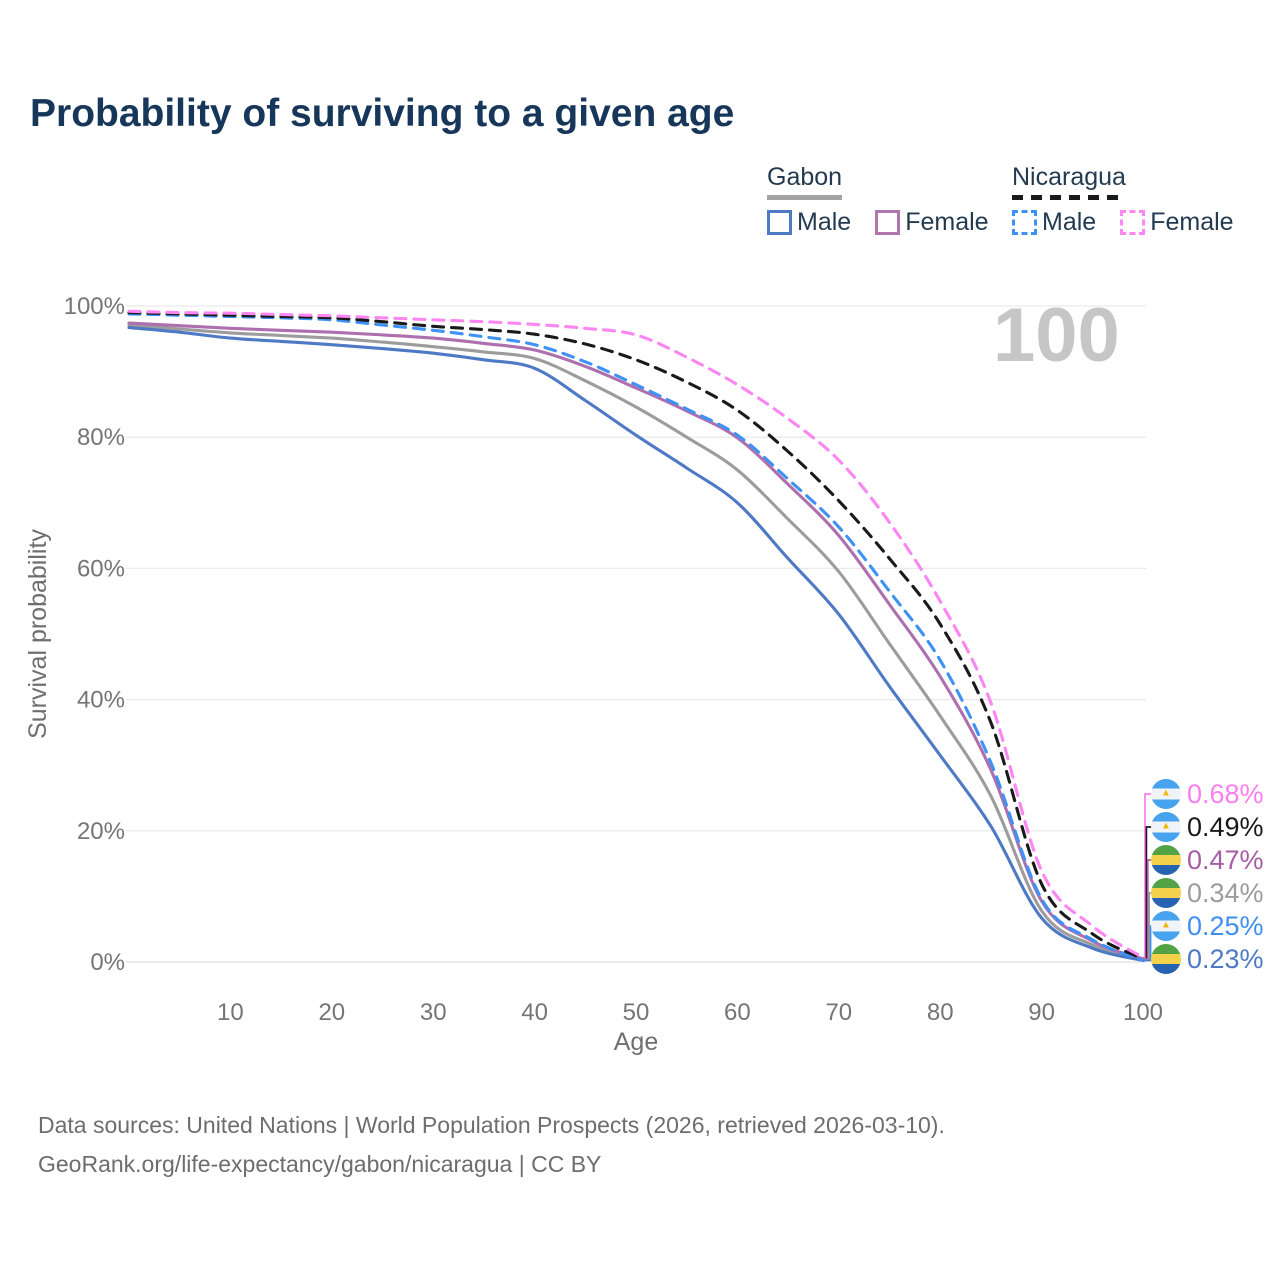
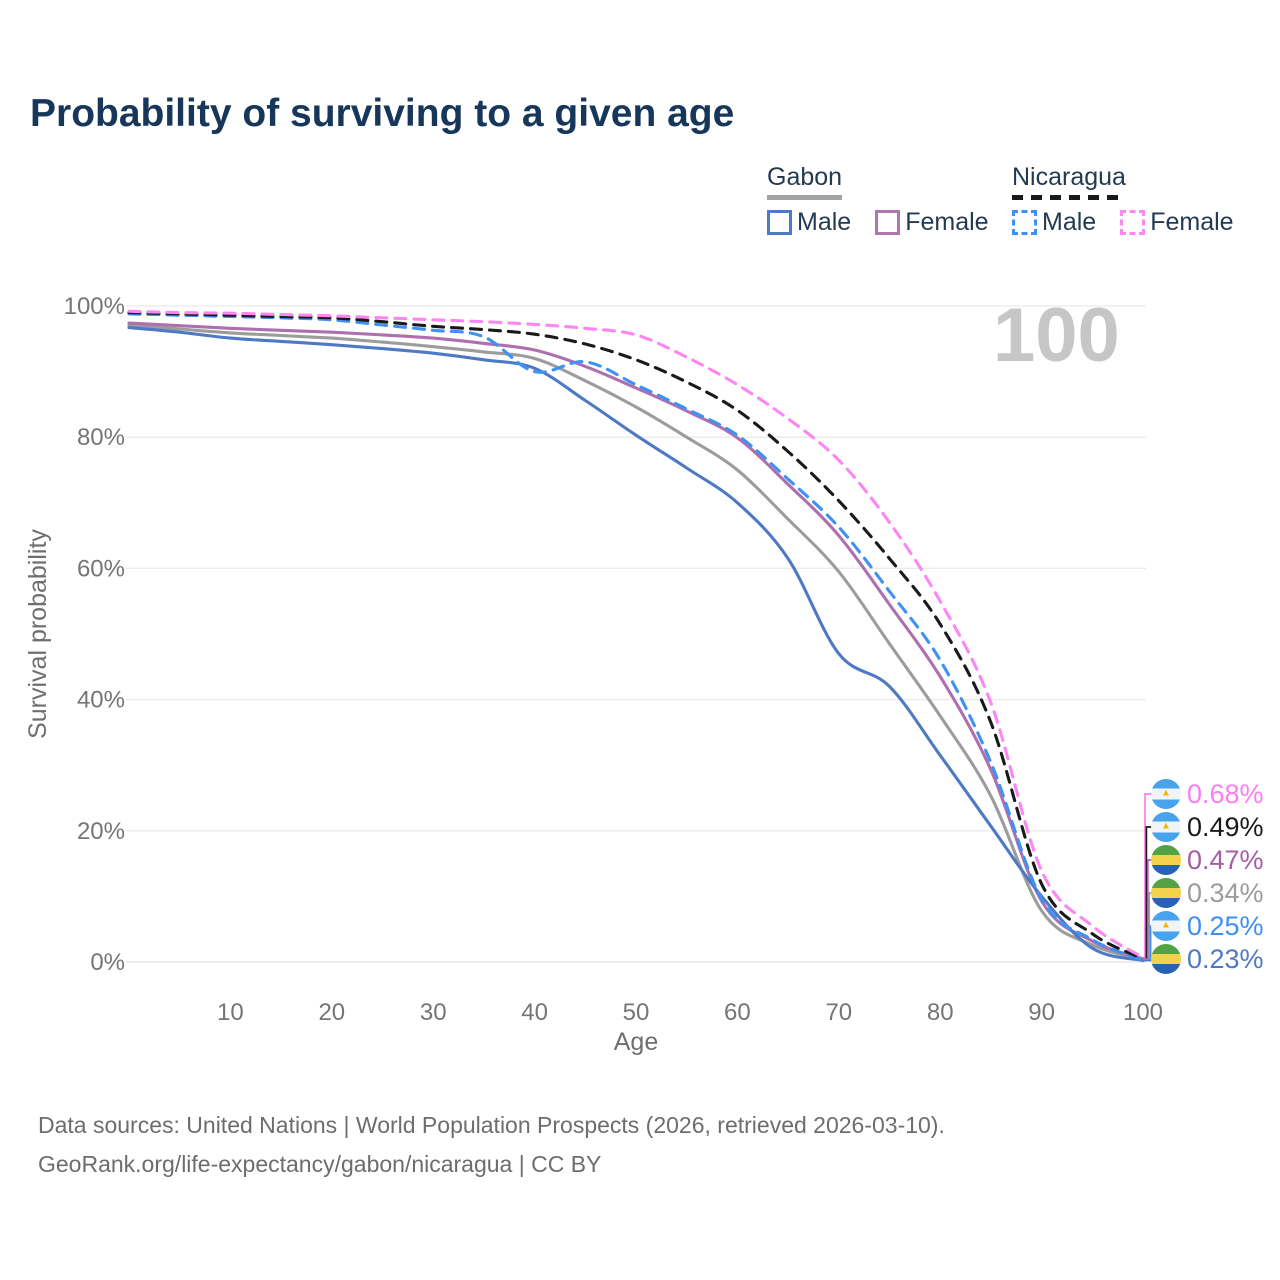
Nicaragua Male/40: 94% -> 90%
Gabon Male/70: 53% -> 47%
Gabon Male/90: 7% -> 10%
